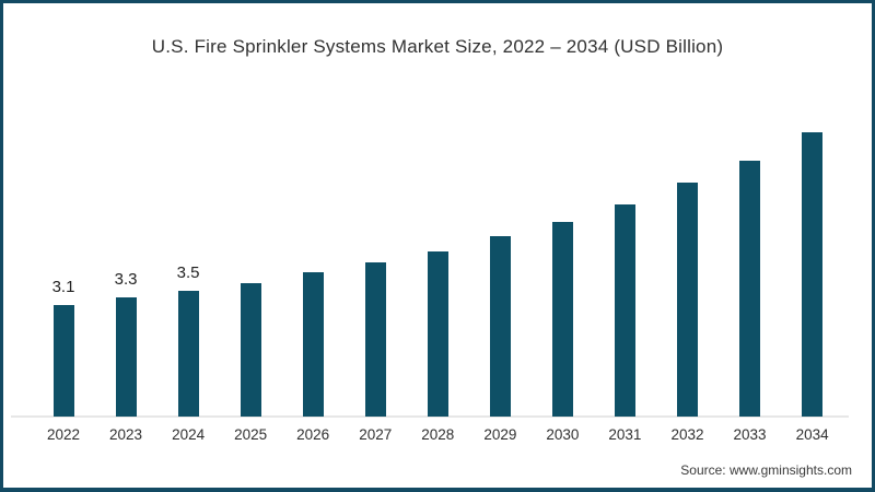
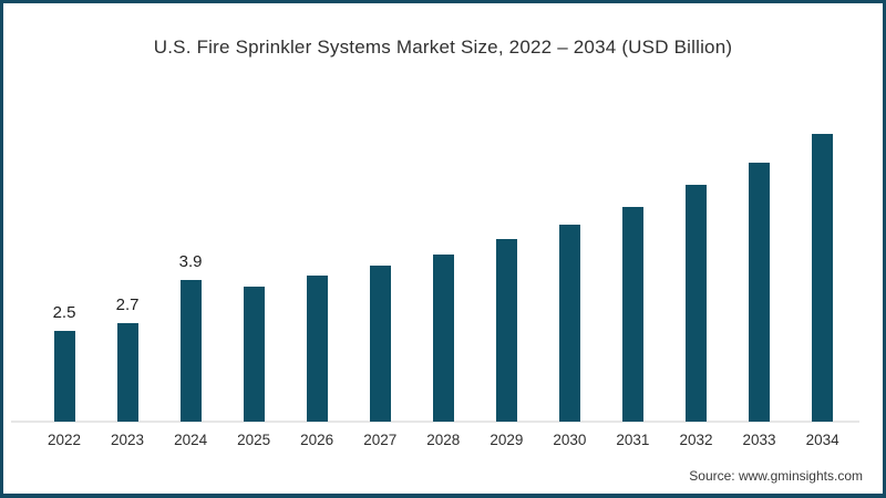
2022: 3.1 -> 2.5
2023: 3.3 -> 2.7
2024: 3.5 -> 3.9
